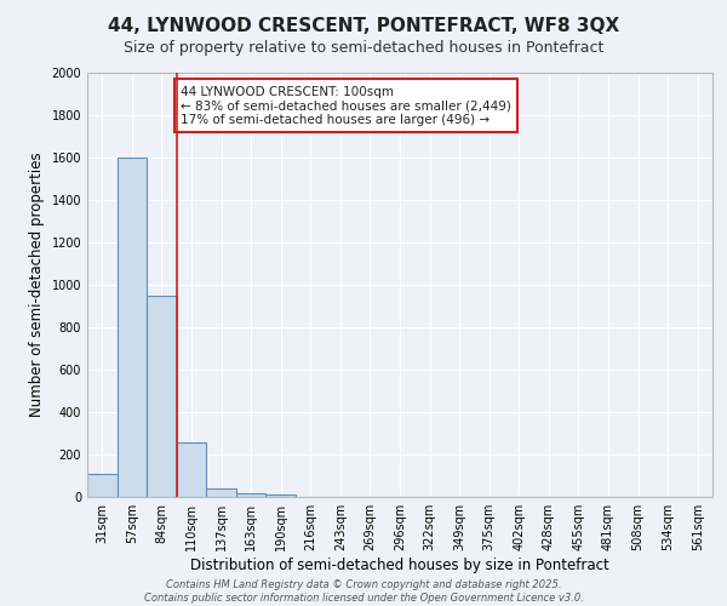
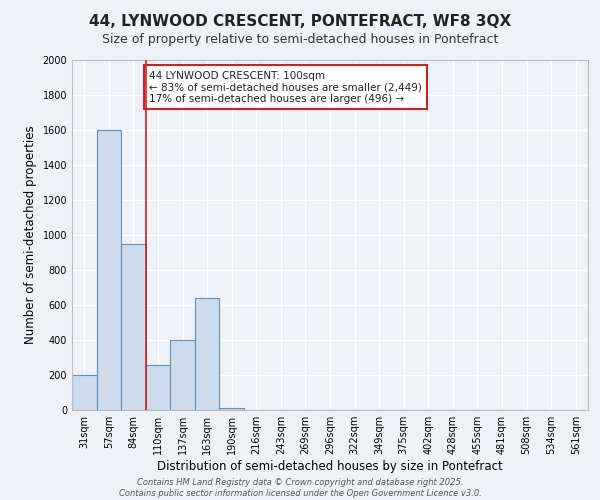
31sqm: 110 -> 200
137sqm: 40 -> 400
163sqm: 20 -> 640
